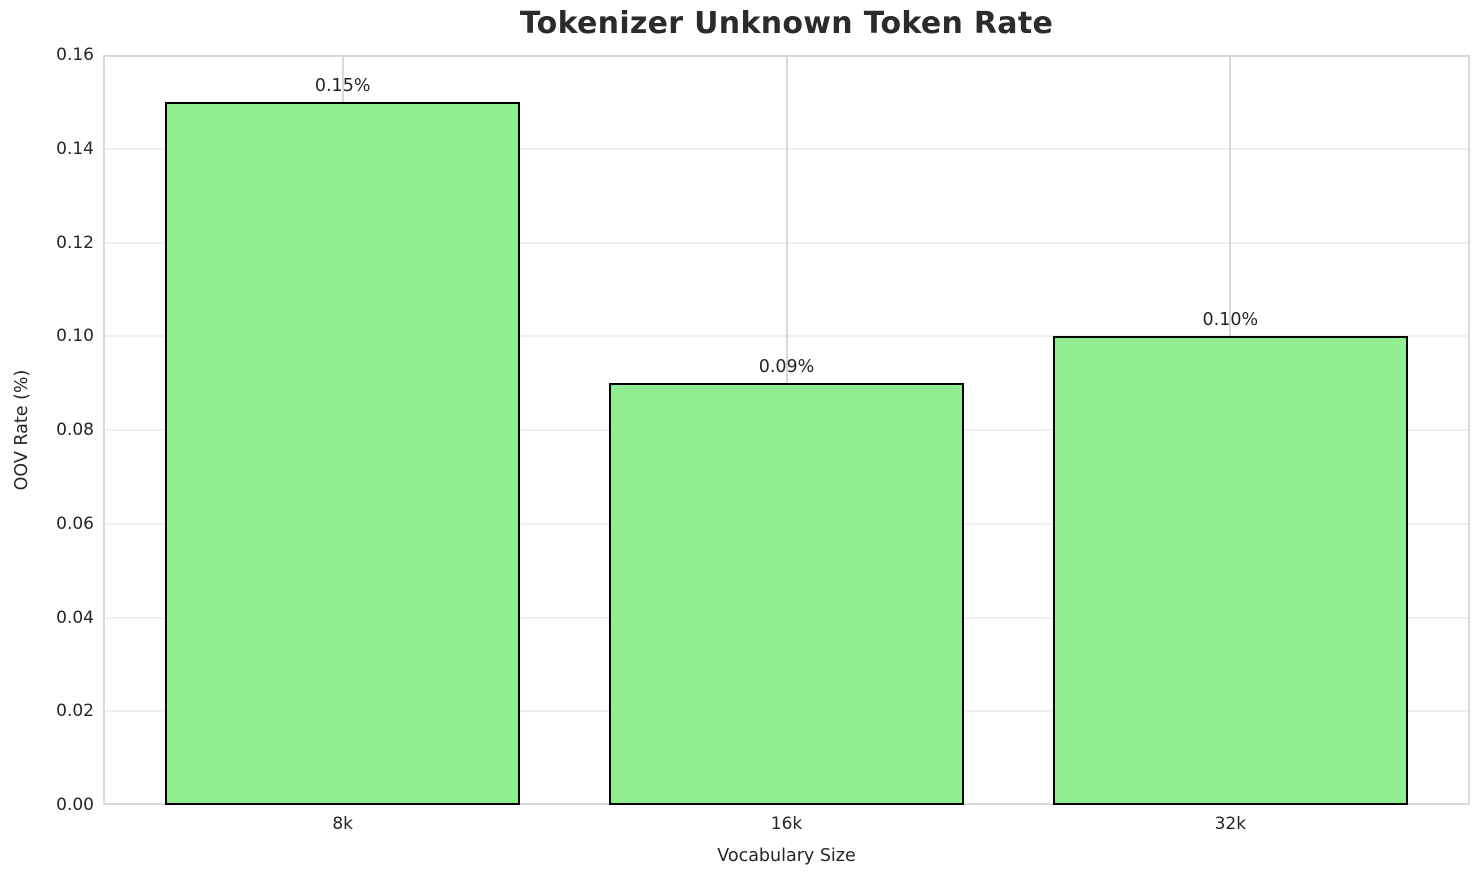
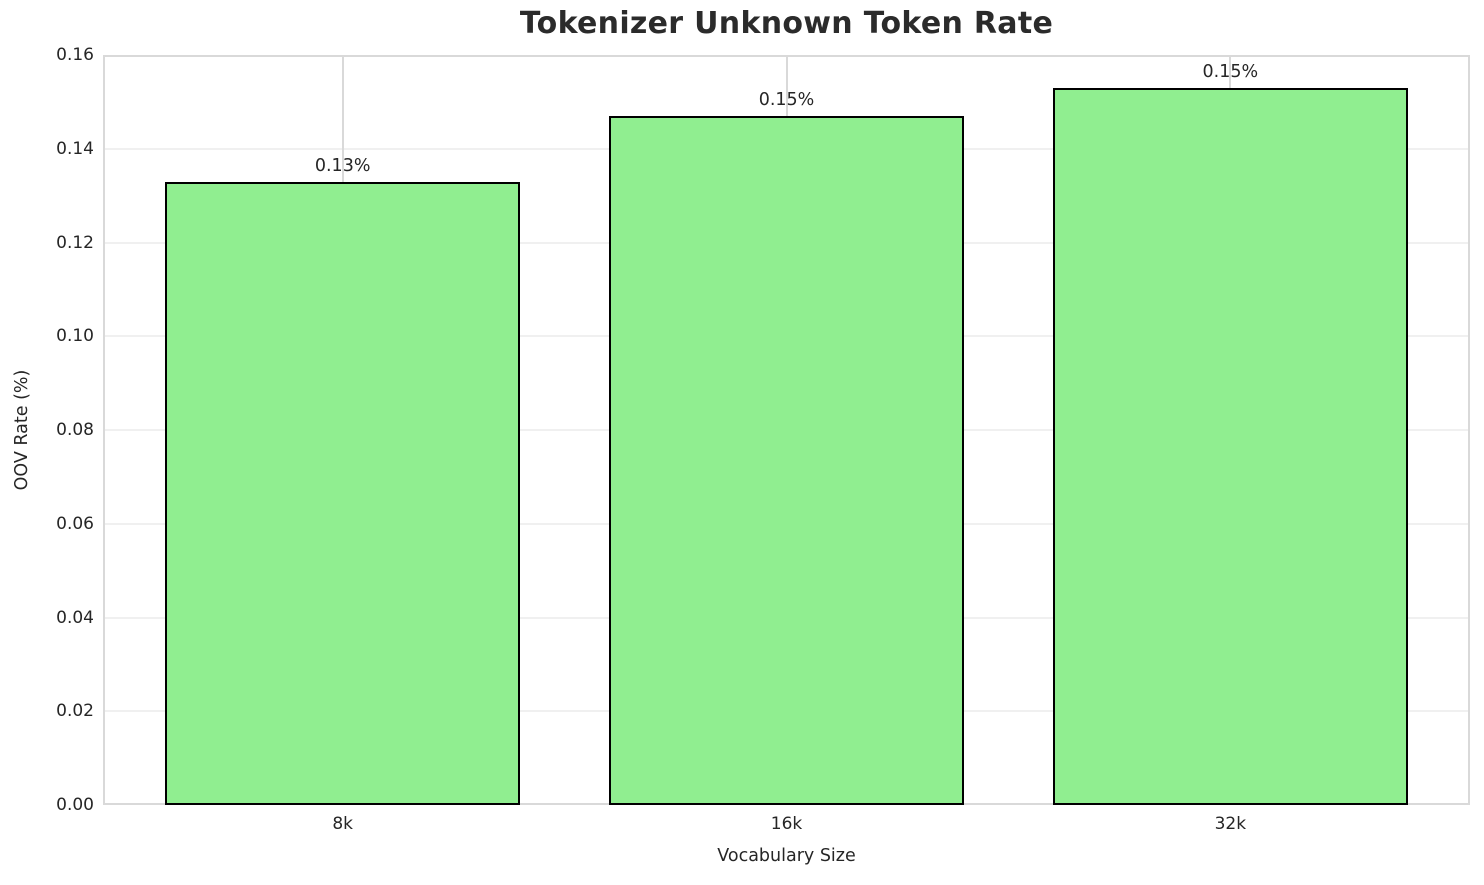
8k: 0.15% -> 0.13%
16k: 0.09% -> 0.15%
32k: 0.10% -> 0.15%
